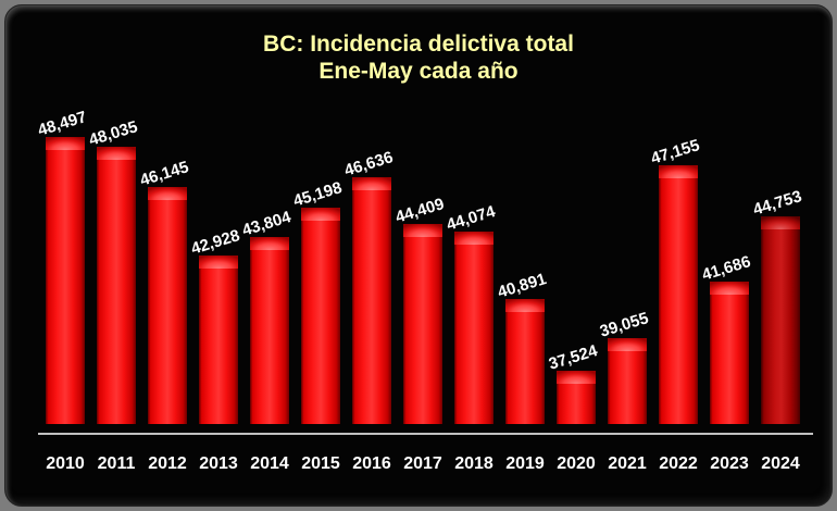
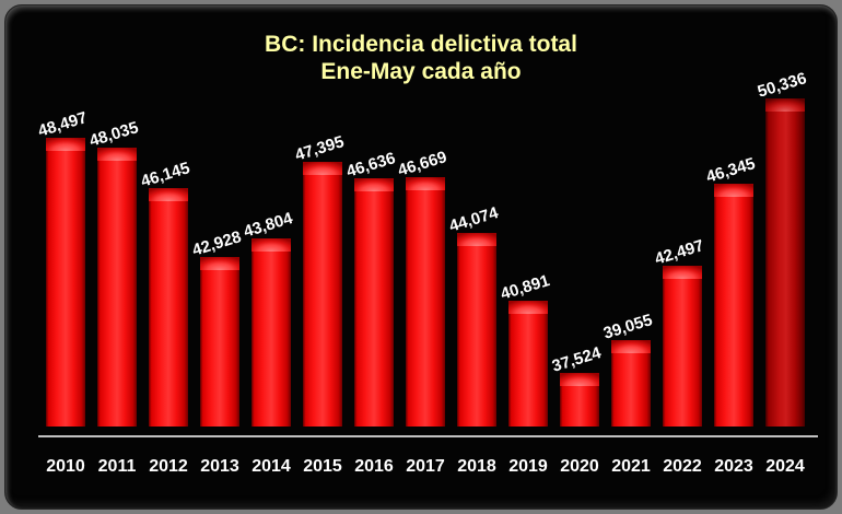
2015: 45,198 -> 47,395
2017: 44,409 -> 46,669
2022: 47,155 -> 42,497
2023: 41,686 -> 46,345
2024: 44,753 -> 50,336
